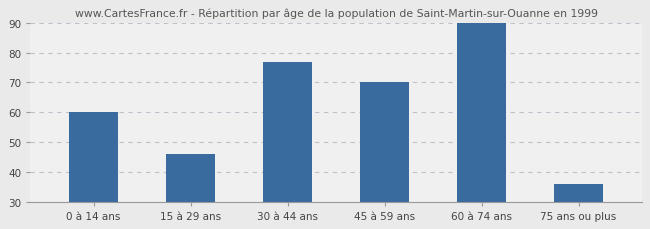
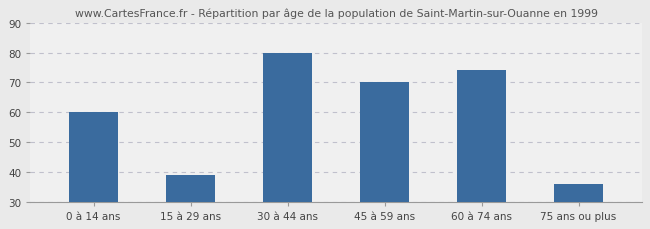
15 à 29 ans: 46 -> 39
30 à 44 ans: 77 -> 80
60 à 74 ans: 90 -> 74
